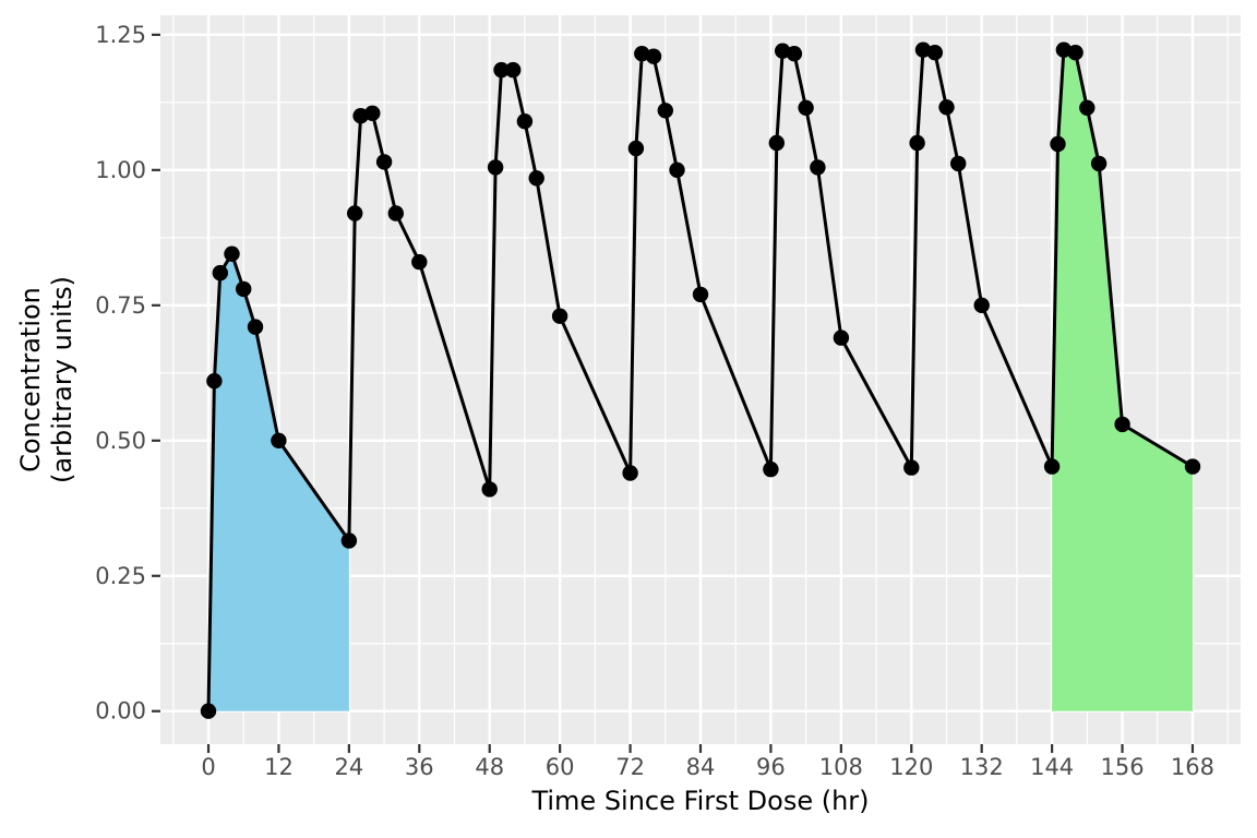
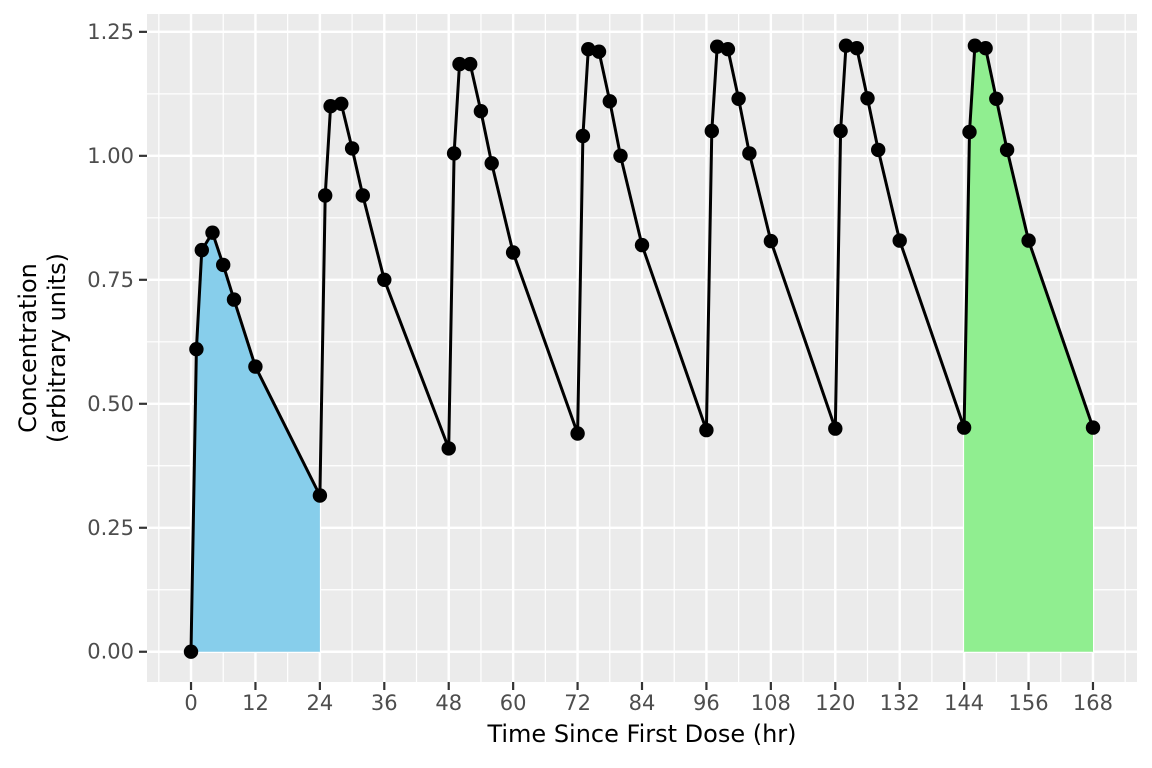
12: 0.50 -> 0.57
36: 0.83 -> 0.75
60: 0.73 -> 0.81
84: 0.77 -> 0.82
108: 0.69 -> 0.83
132: 0.75 -> 0.83
156: 0.53 -> 0.83
